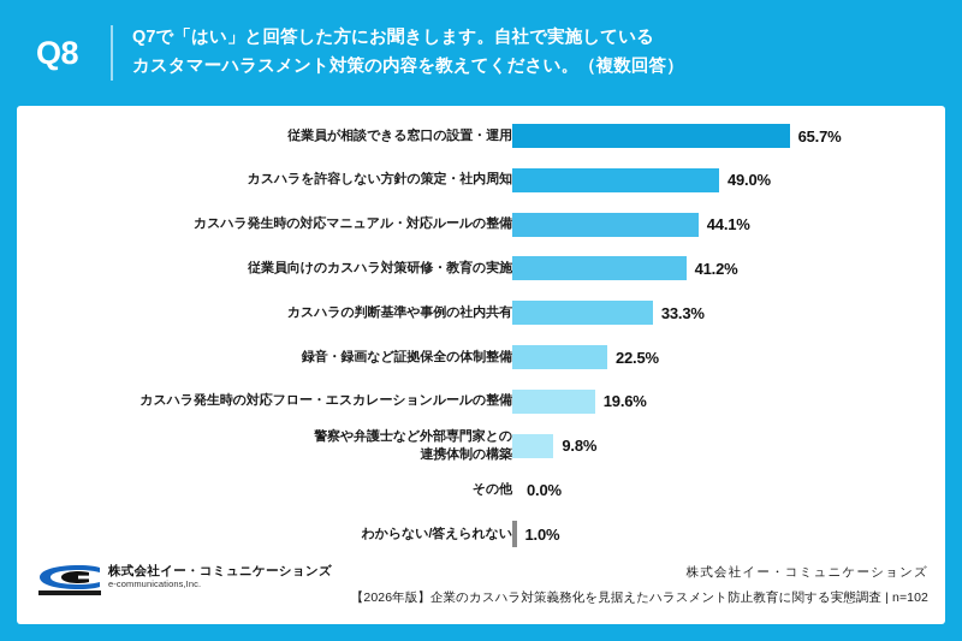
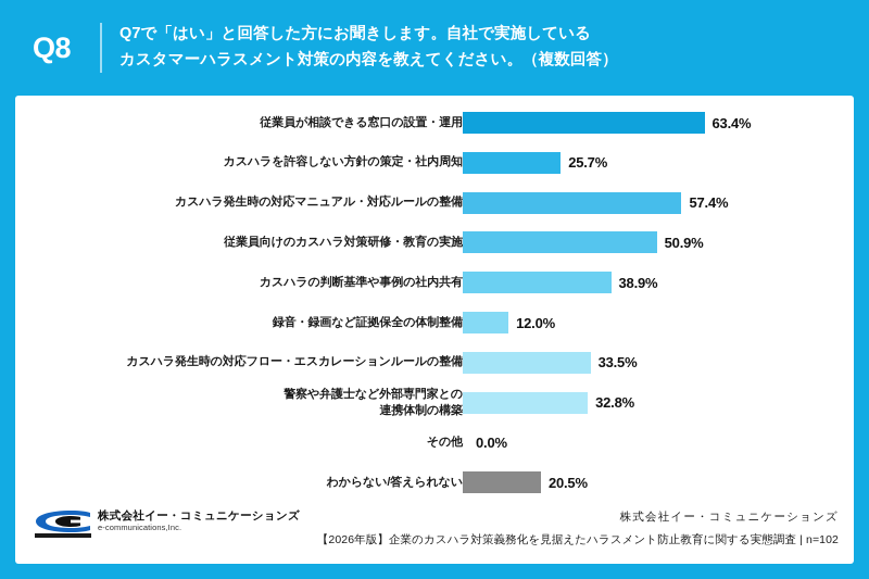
従業員が相談できる窓口の設置・運用: 65.7% -> 63.4%
カスハラを許容しない方針の策定・社内周知: 49.0% -> 25.7%
カスハラ発生時の対応マニュアル・対応ルールの整備: 44.1% -> 57.4%
従業員向けのカスハラ対策研修・教育の実施: 41.2% -> 50.9%
カスハラの判断基準や事例の社内共有: 33.3% -> 38.9%
録音・録画など証拠保全の体制整備: 22.5% -> 12.0%
カスハラ発生時の対応フロー・エスカレーションルールの整備: 19.6% -> 33.5%
警察や弁護士など外部専門家との 連携体制の構築: 9.8% -> 32.8%
わからない/答えられない: 1.0% -> 20.5%
